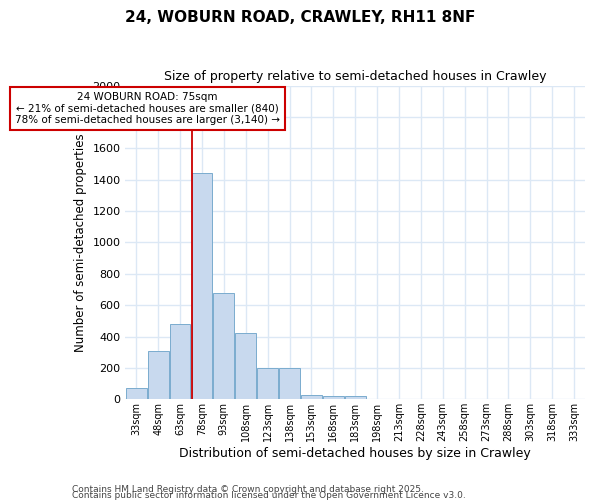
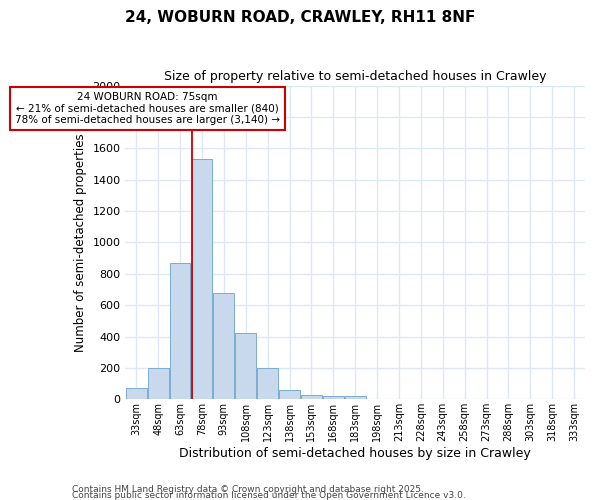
48sqm: 310 -> 200
63sqm: 480 -> 870
78sqm: 1440 -> 1530
138sqm: 200 -> 60
